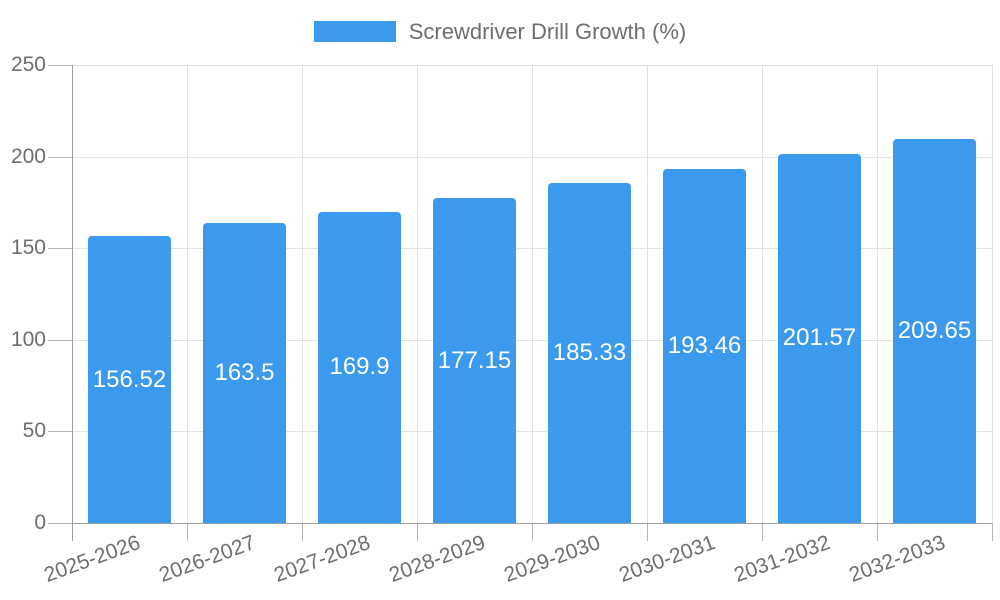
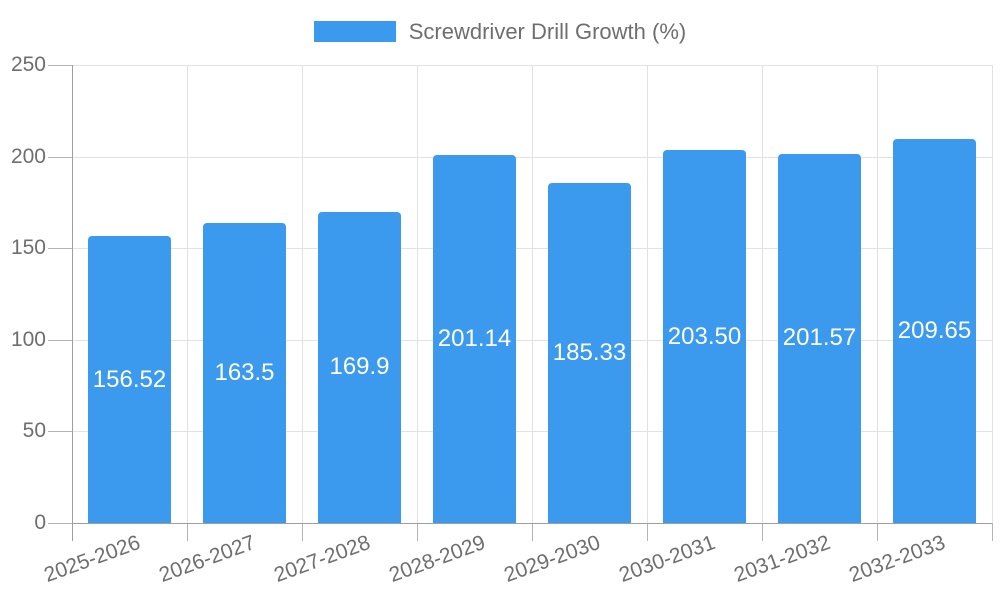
2028-2029: 177.15 -> 201.14
2030-2031: 193.46 -> 203.50
